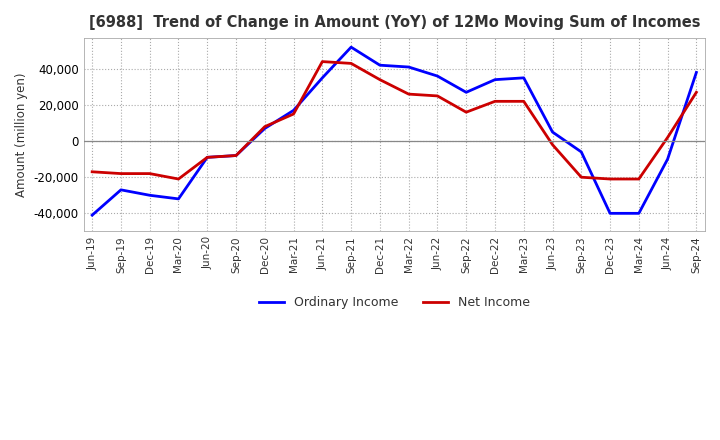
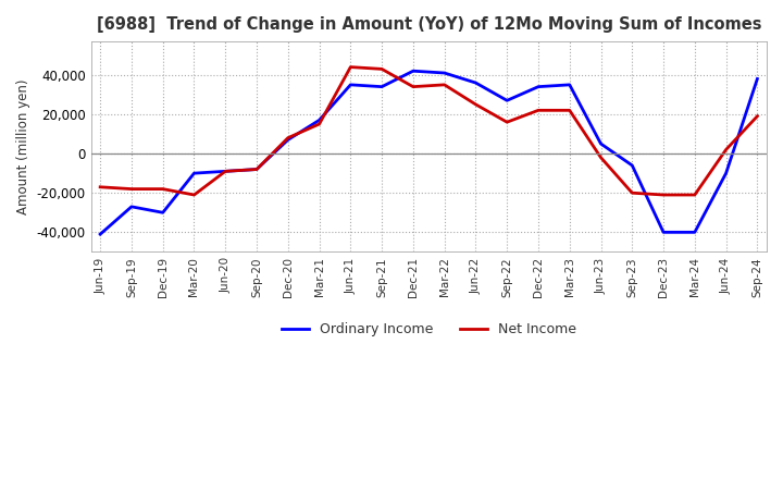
Ordinary Income/Mar-20: -32,000 -> -10,000
Ordinary Income/Sep-21: 52,000 -> 34,000
Net Income/Mar-22: 26,000 -> 35,000
Net Income/Sep-24: 27,000 -> 19,000
